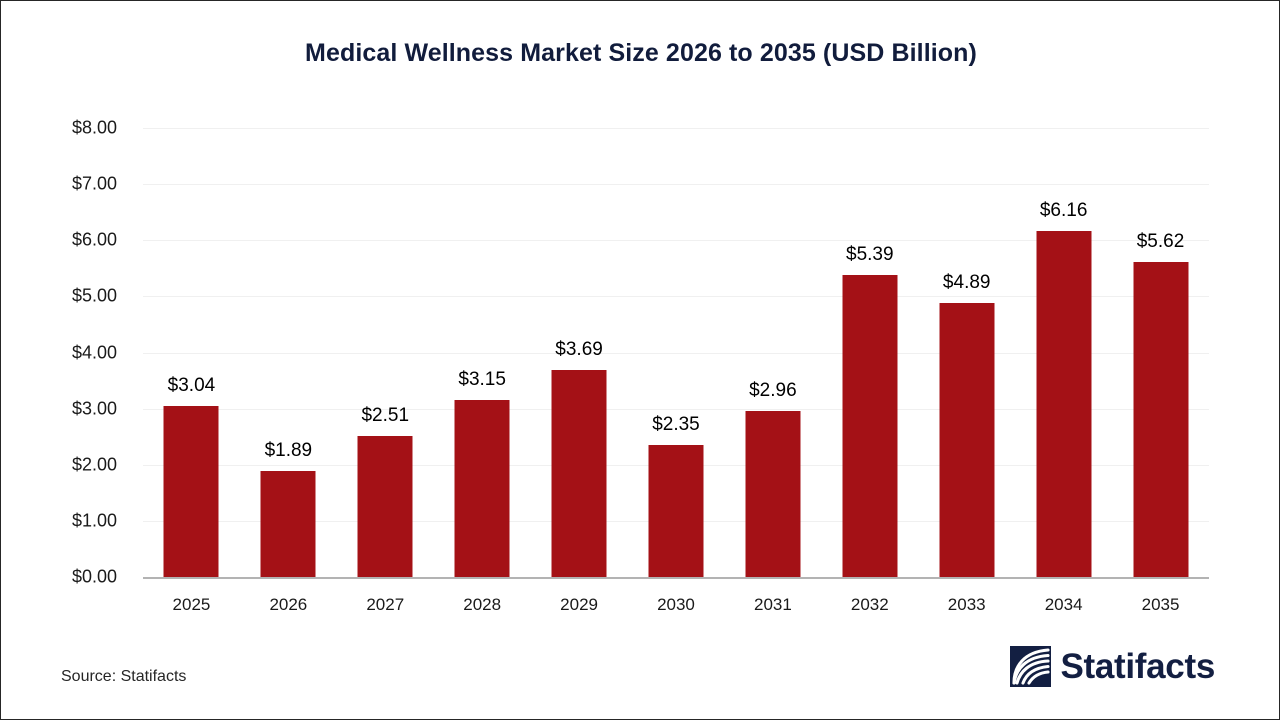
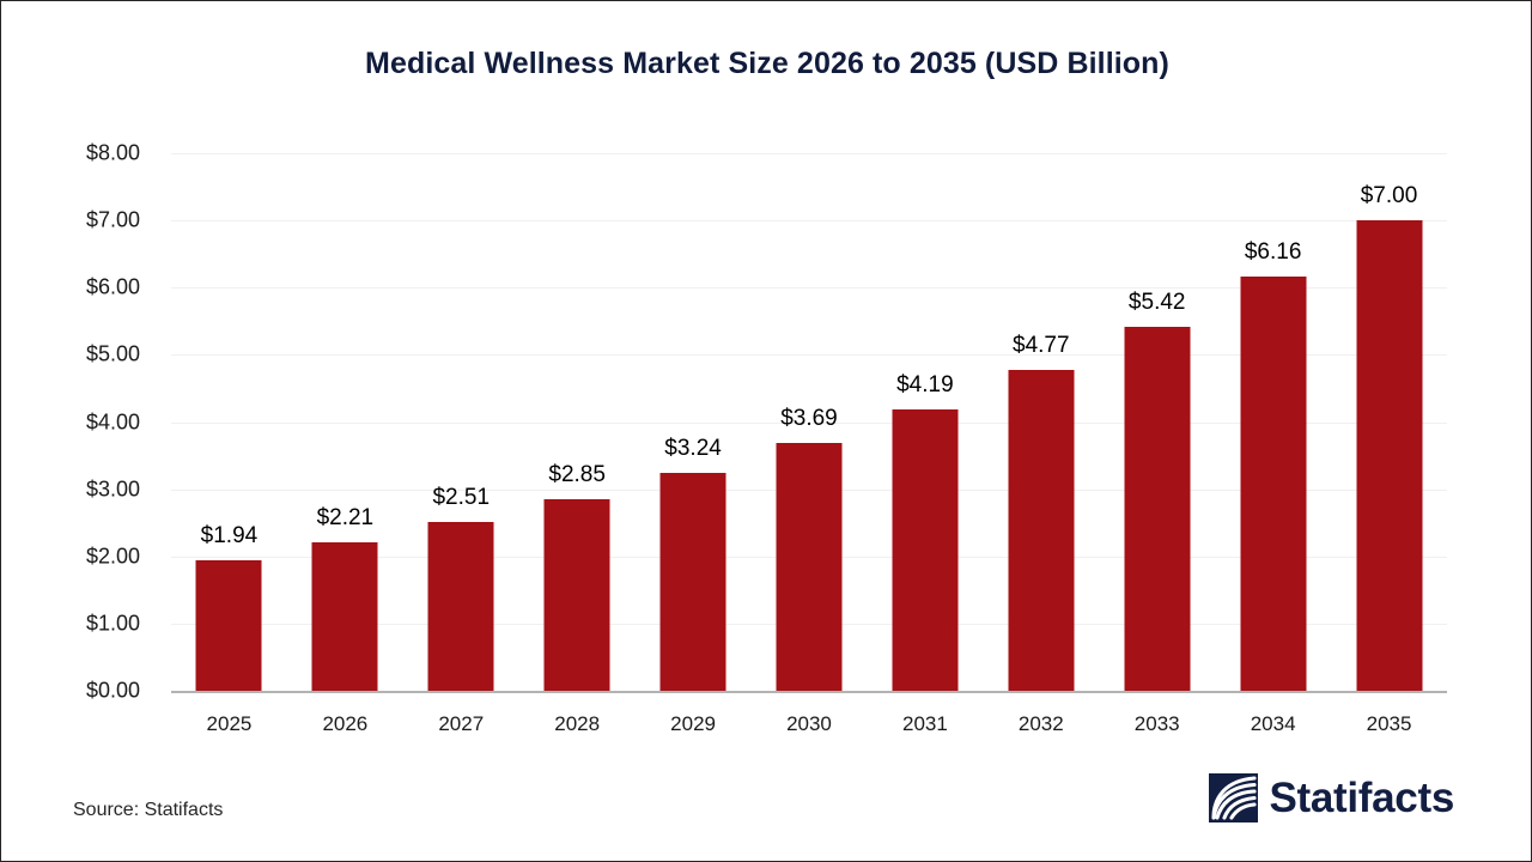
2025: $3.04 -> $1.94
2026: $1.89 -> $2.21
2028: $3.15 -> $2.85
2029: $3.69 -> $3.24
2030: $2.35 -> $3.69
2031: $2.96 -> $4.19
2032: $5.39 -> $4.77
2033: $4.89 -> $5.42
2035: $5.62 -> $7.00
